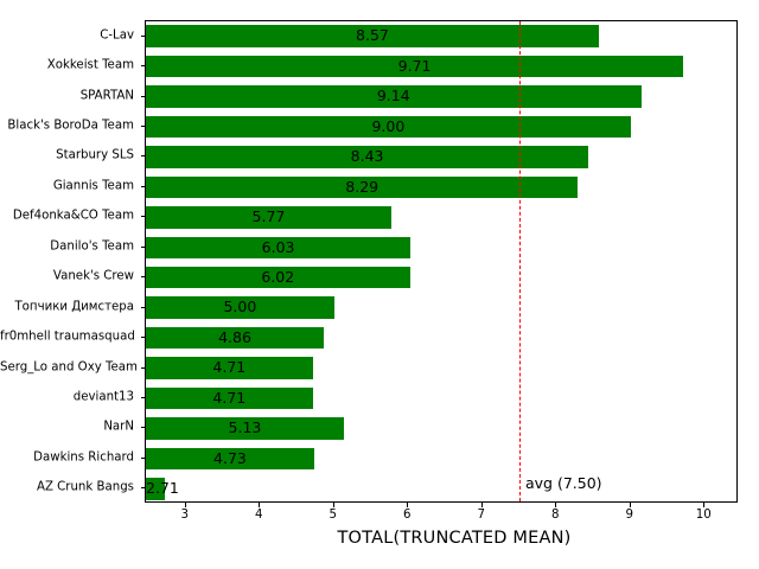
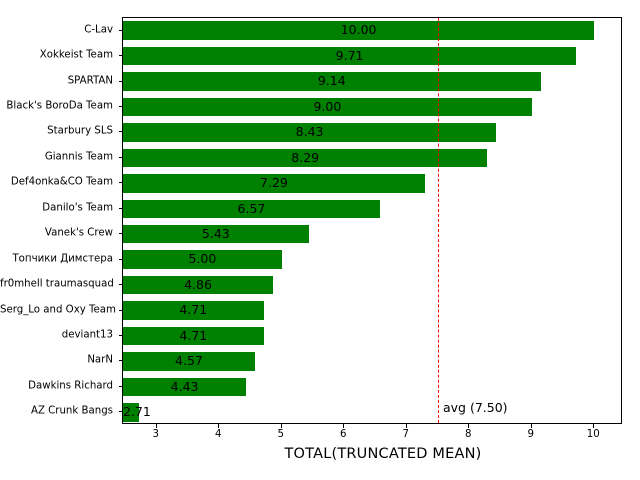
C-Lav: 8.57 -> 10.00
Def4onka&CO Team: 5.77 -> 7.29
Danilo's Team: 6.03 -> 6.57
Vanek's Crew: 6.02 -> 5.43
NarN: 5.13 -> 4.57
Dawkins Richard: 4.73 -> 4.43
